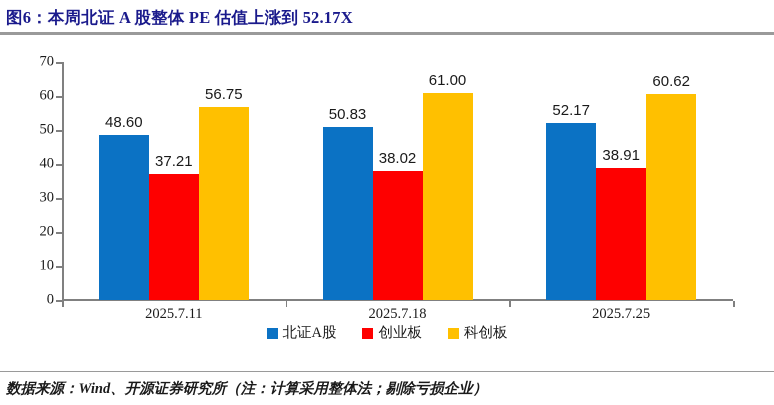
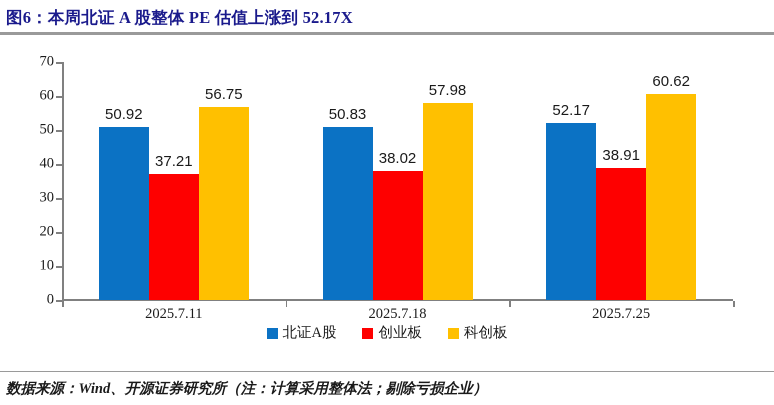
北证A股/2025.7.11: 48.60 -> 50.92
科创板/2025.7.18: 61.00 -> 57.98
